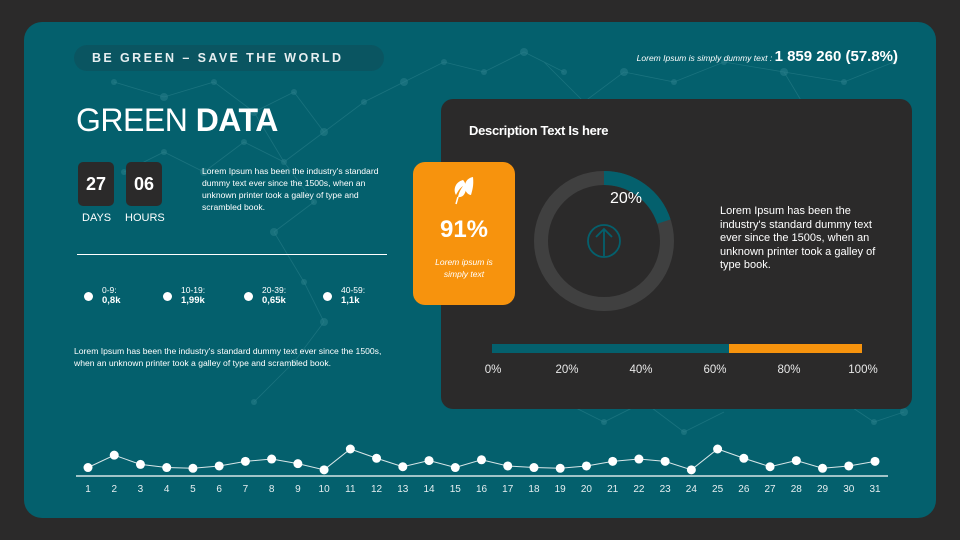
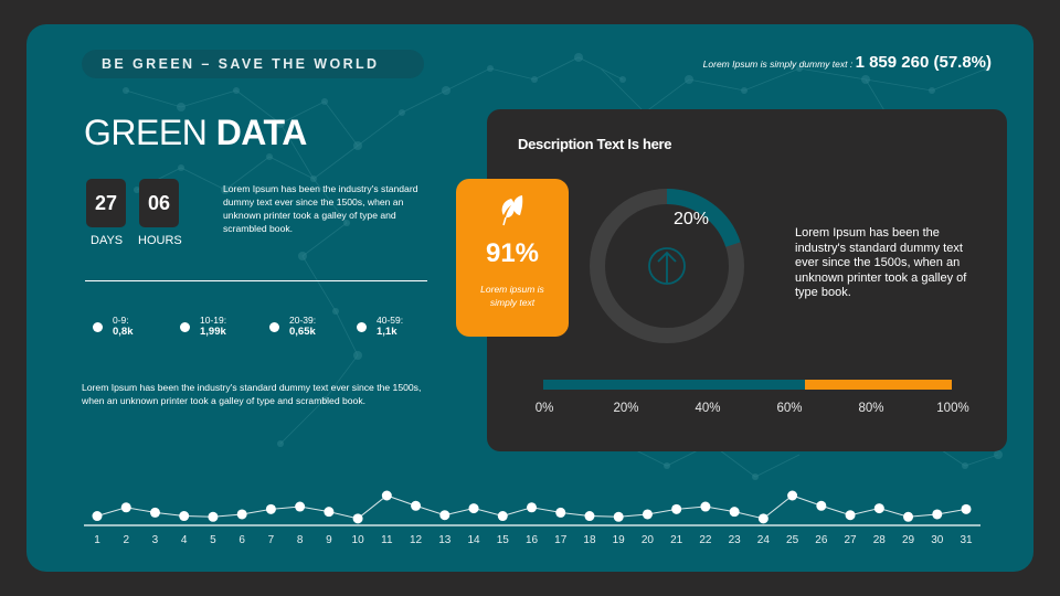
2: 27% -> 21%
17: 13% -> 15%
23: 19% -> 16%
